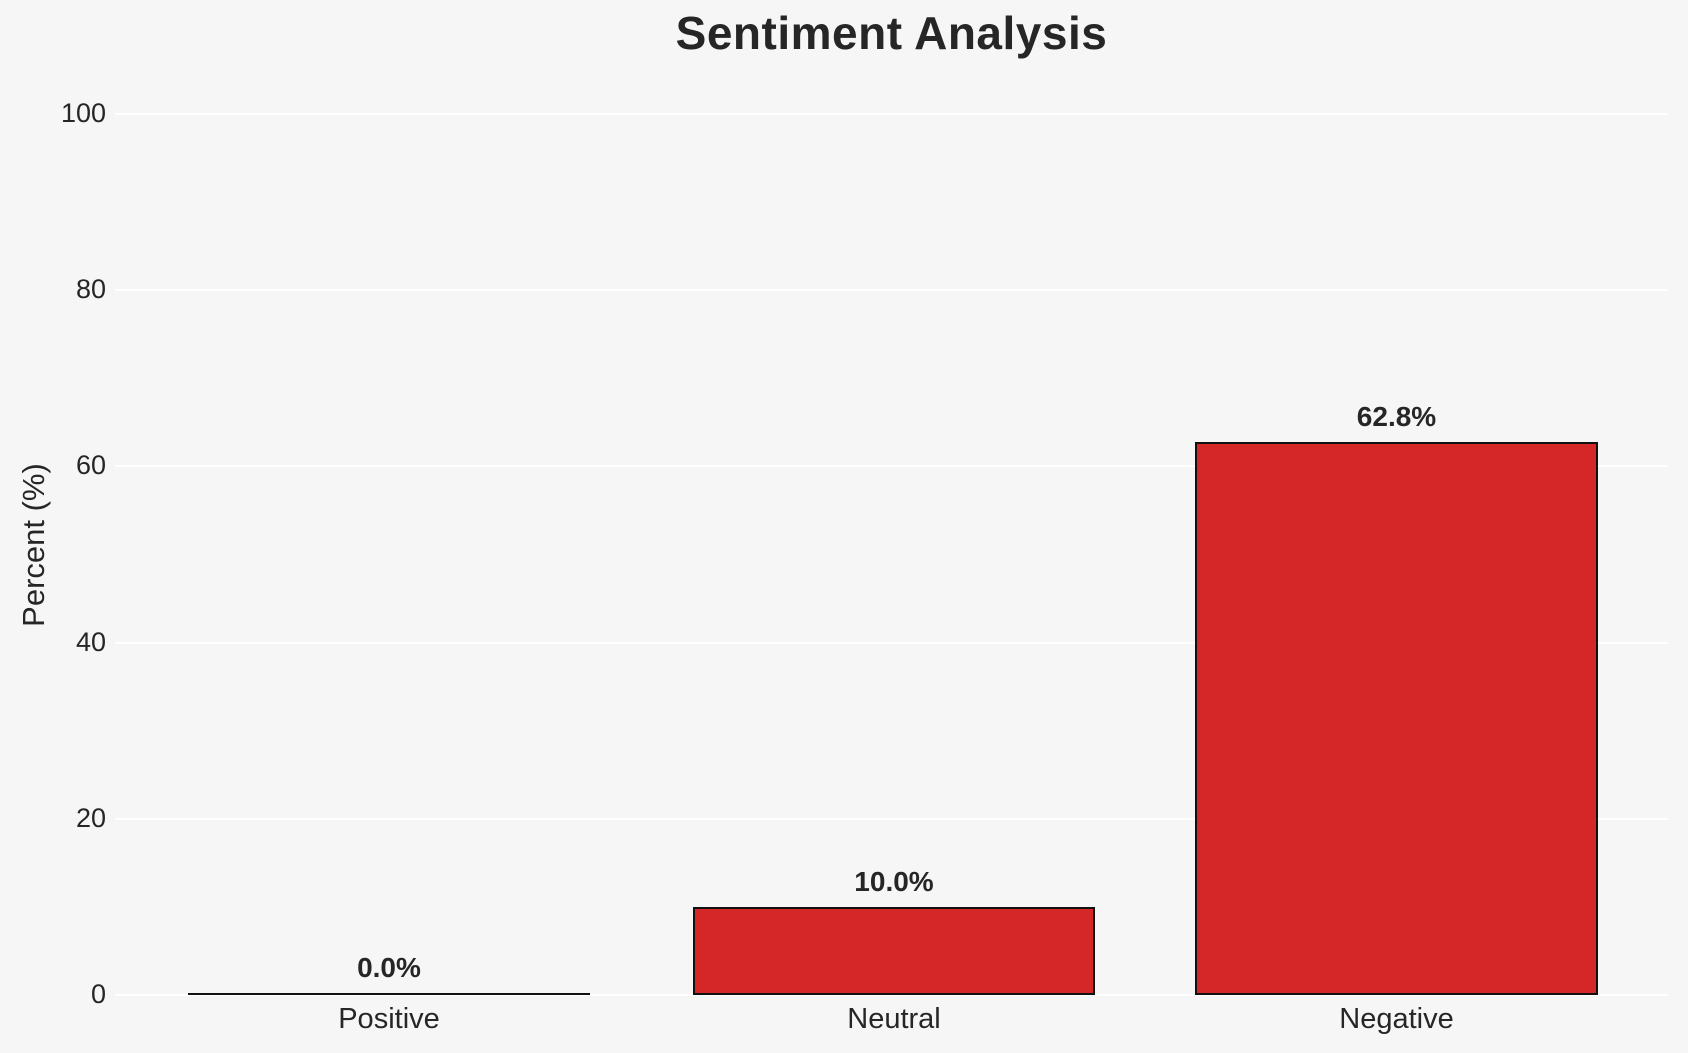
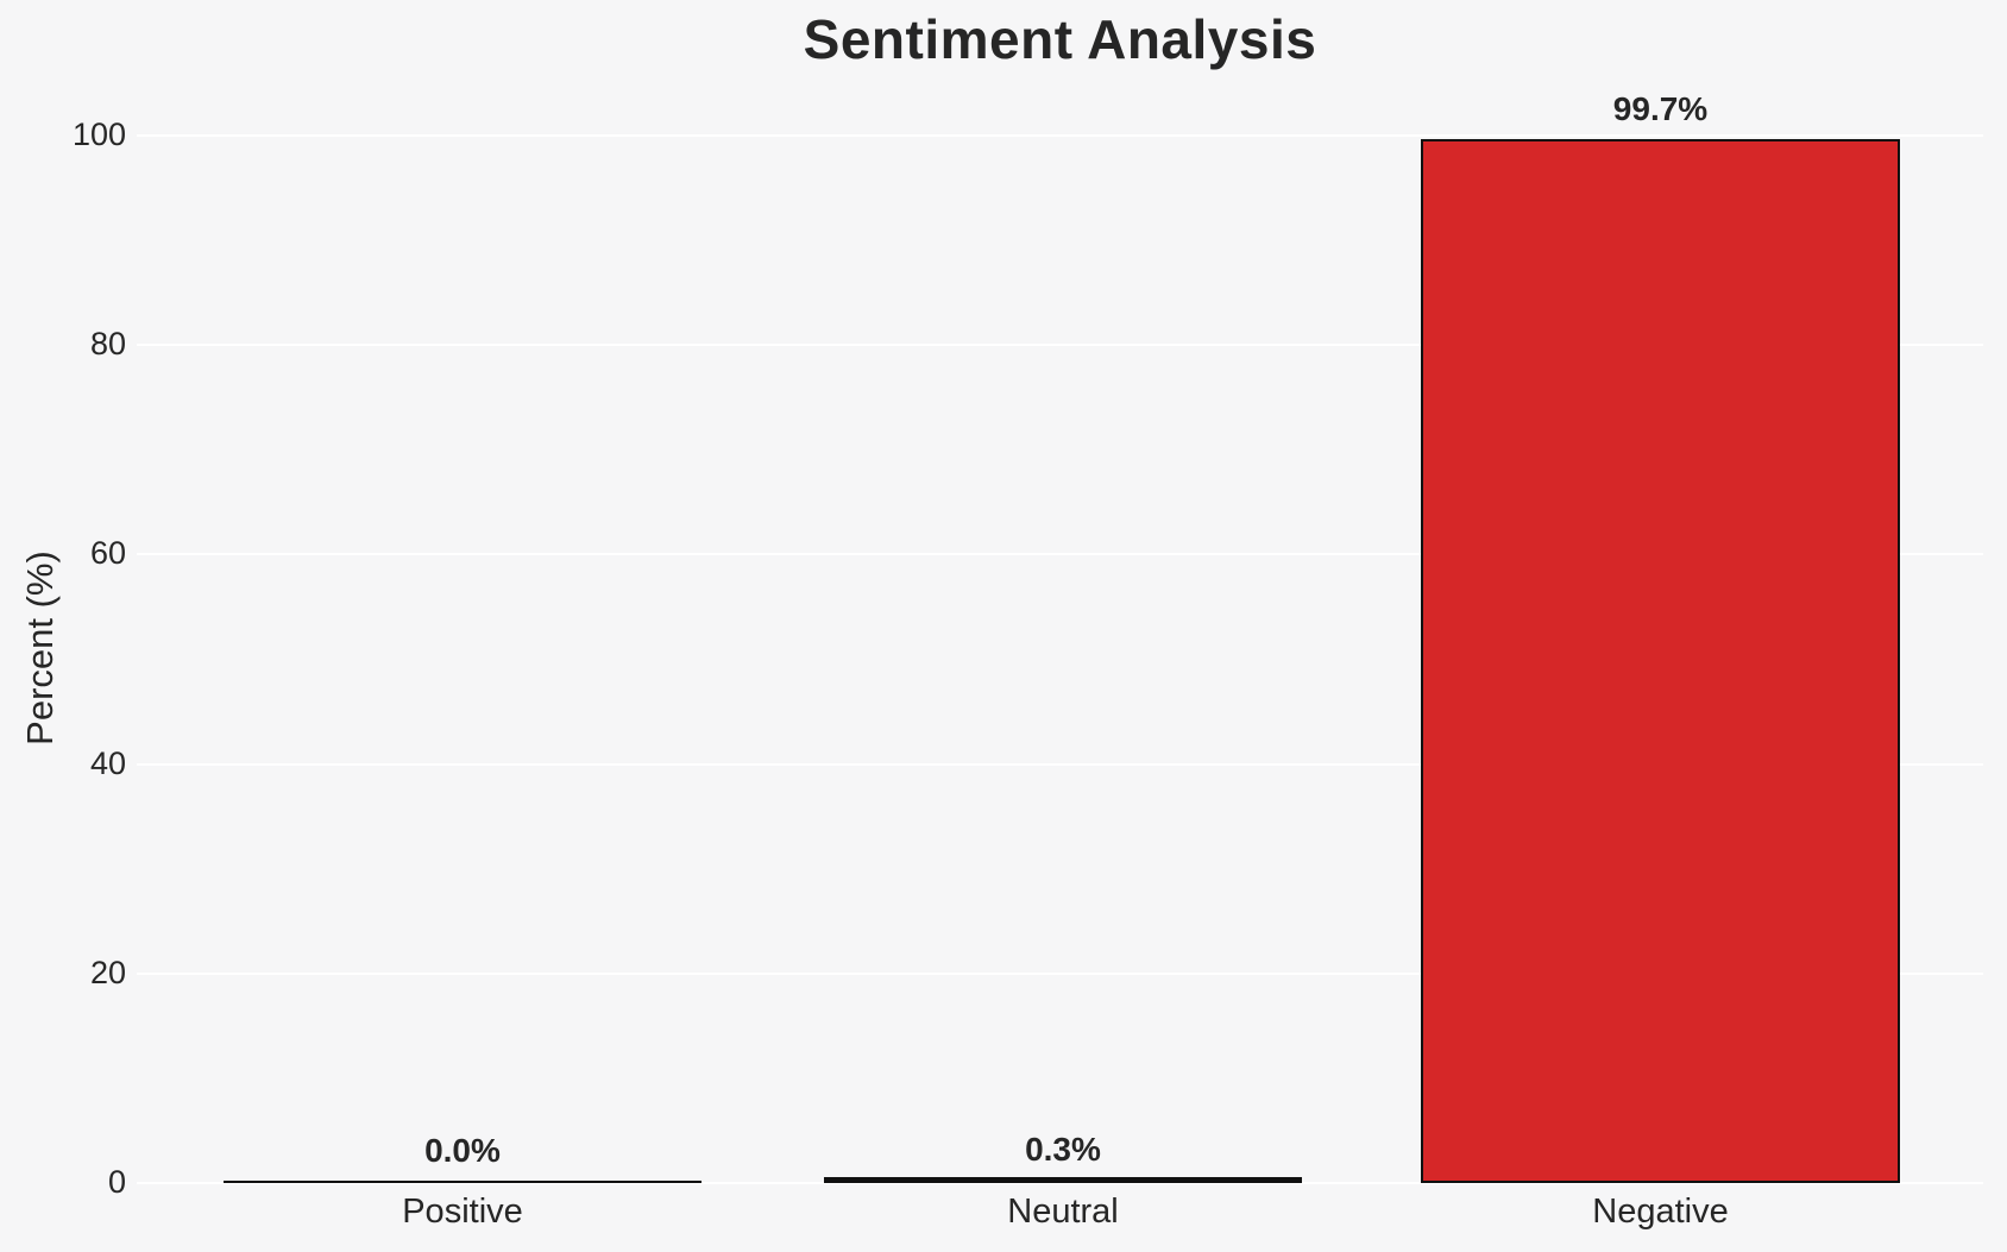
Neutral: 10.0% -> 0.3%
Negative: 62.8% -> 99.7%
